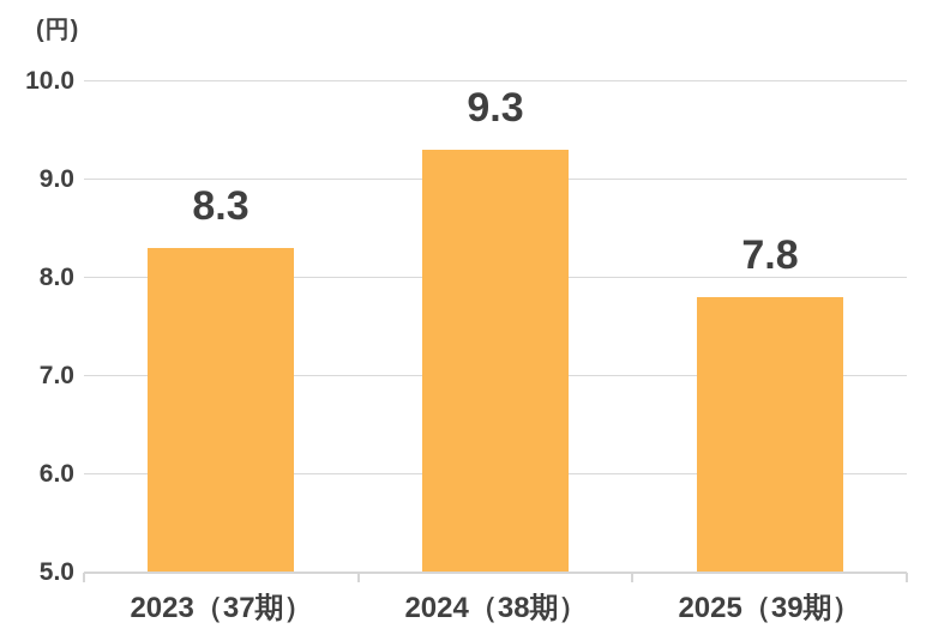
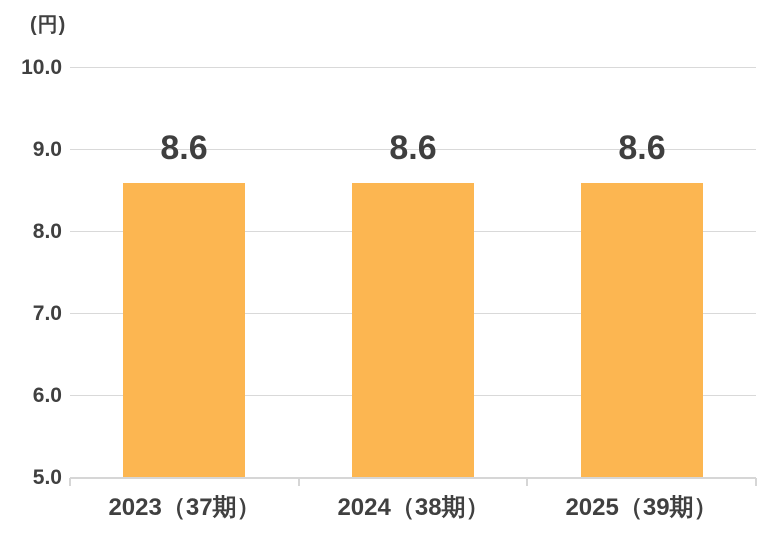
2023（37期）: 8.3 -> 8.6
2024（38期）: 9.3 -> 8.6
2025（39期）: 7.8 -> 8.6
